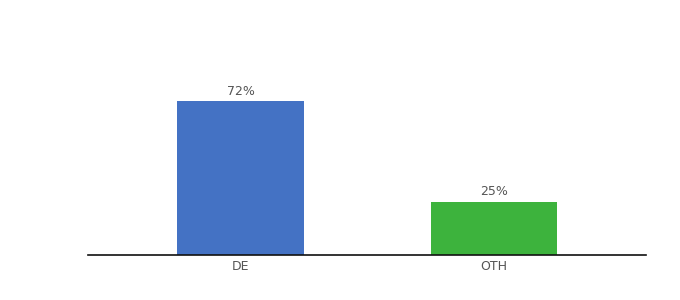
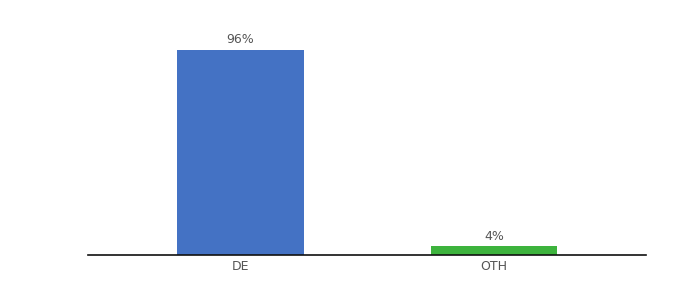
DE: 72% -> 96%
OTH: 25% -> 4%
